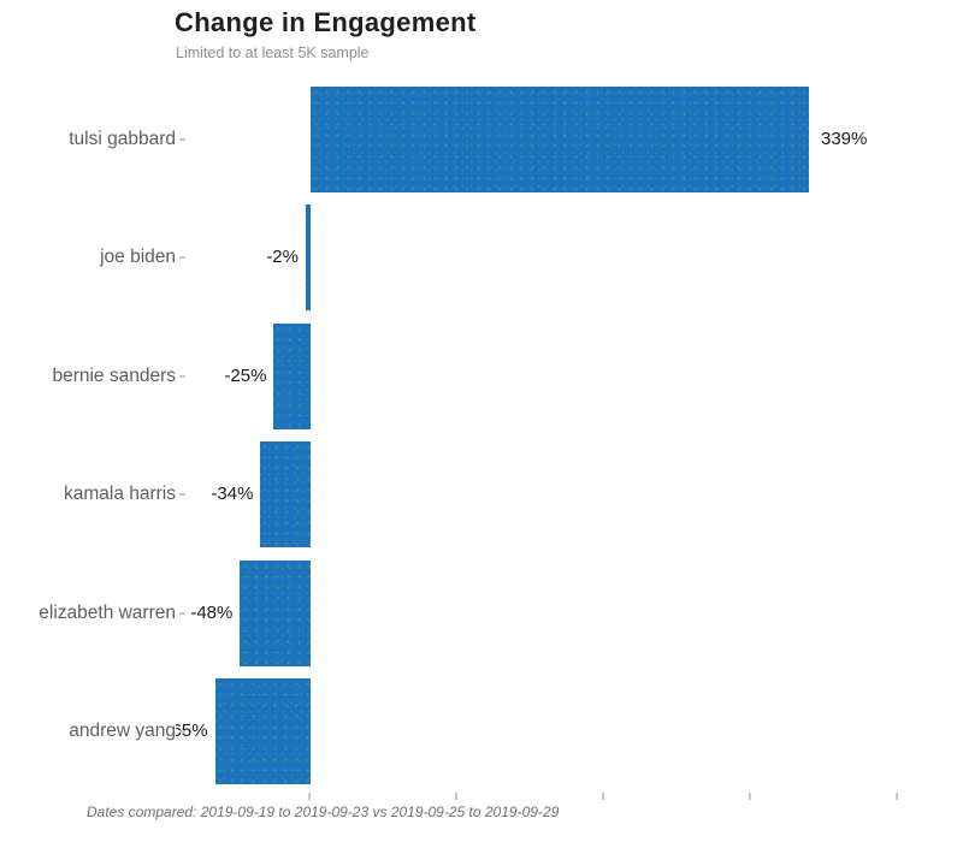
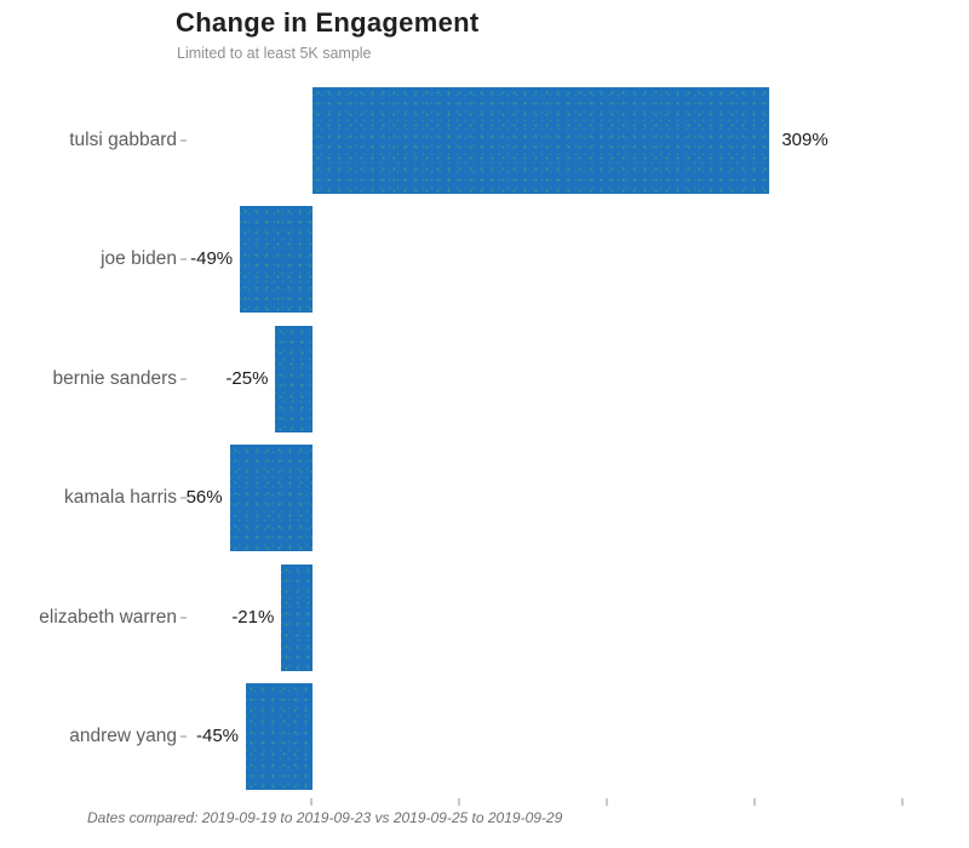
tulsi gabbard: 339% -> 309%
joe biden: -2% -> -49%
kamala harris: -34% -> -56%
elizabeth warren: -48% -> -21%
andrew yang: -65% -> -45%
